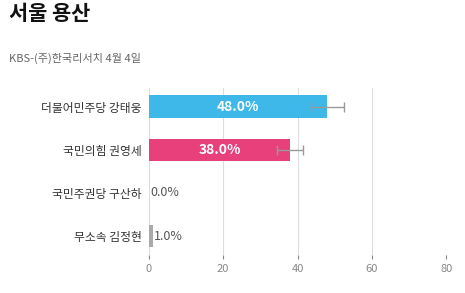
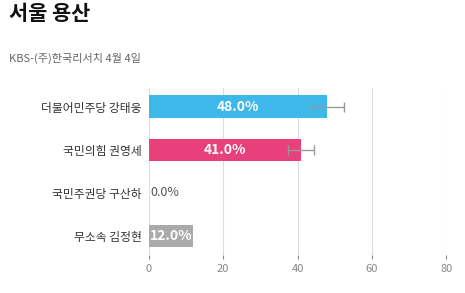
국민의힘 권영세: 38.0% -> 41.0%
무소속 김정현: 1.0% -> 12.0%
